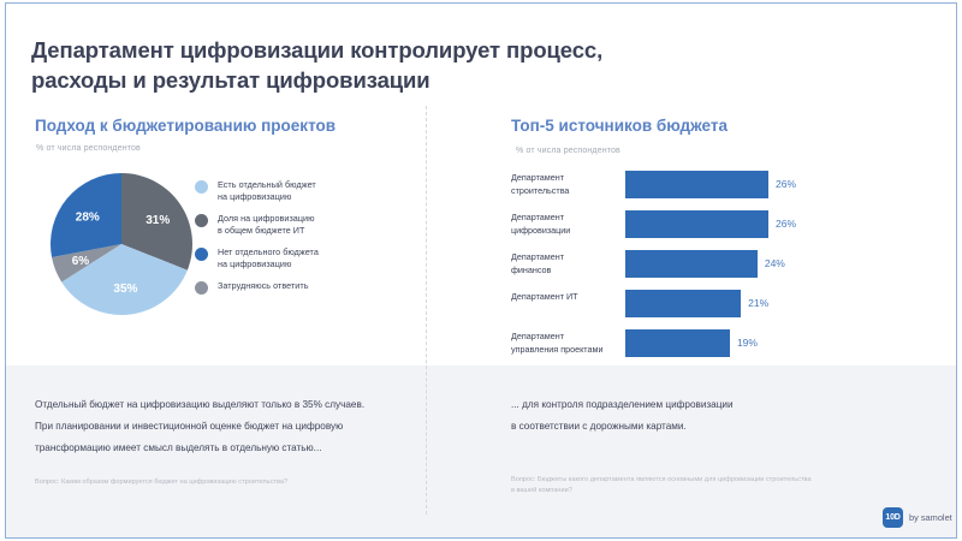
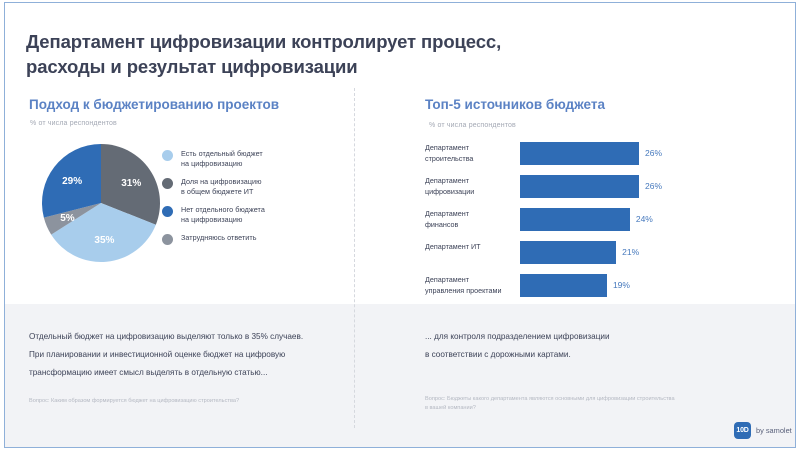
Подход к бюджетированию проектов/Нет отдельного бюджета на цифровизацию: 28% -> 29%
Подход к бюджетированию проектов/Затрудняюсь ответить: 6% -> 5%
